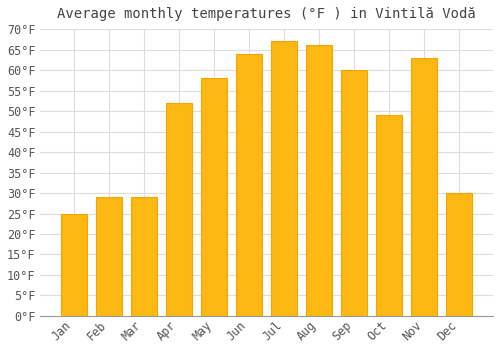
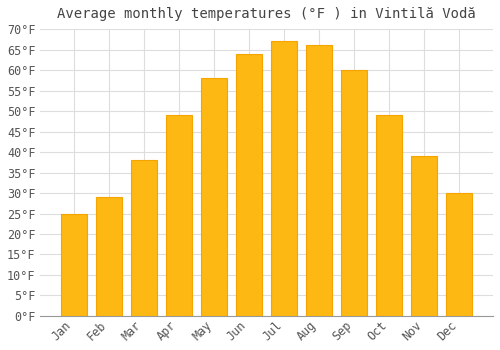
Mar: 29°F -> 38°F
Apr: 52°F -> 49°F
Nov: 63°F -> 39°F
